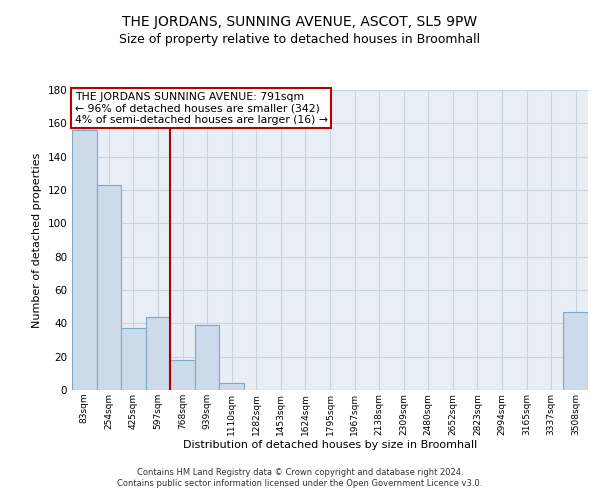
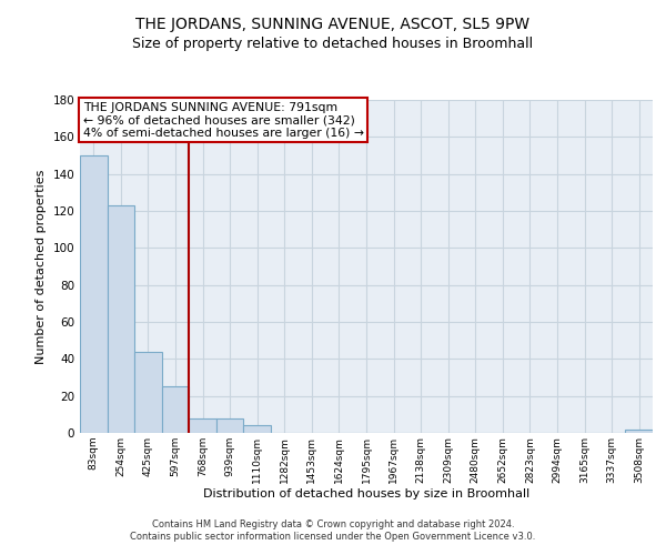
83sqm: 156 -> 150
425sqm: 37 -> 44
597sqm: 44 -> 25
768sqm: 18 -> 8
939sqm: 39 -> 8
3508sqm: 47 -> 2
